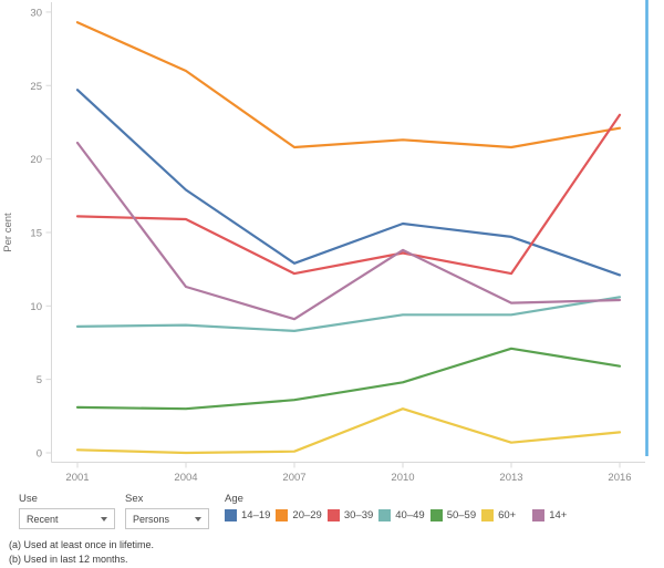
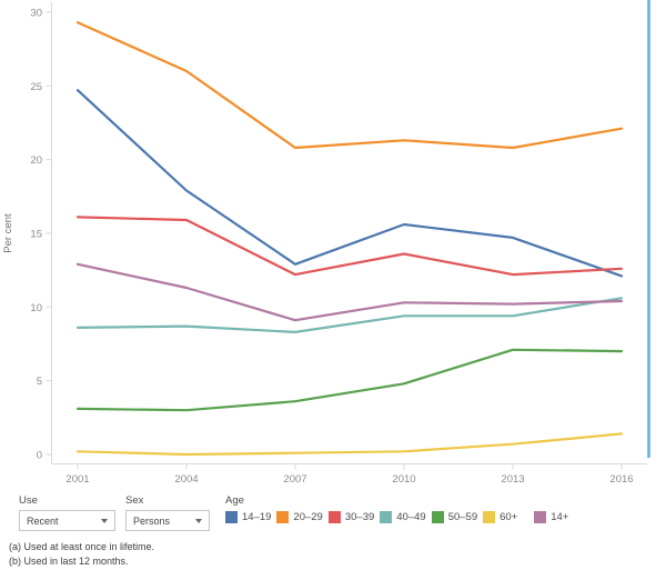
14+/2001: 21.1 -> 12.9
60+/2010: 3.0 -> 0.2
14+/2010: 13.8 -> 10.3
30–39/2016: 23.0 -> 12.6
50–59/2016: 5.9 -> 7.0
